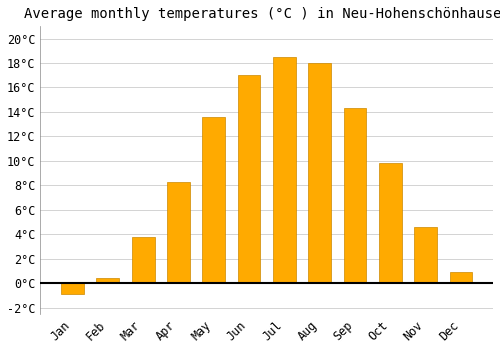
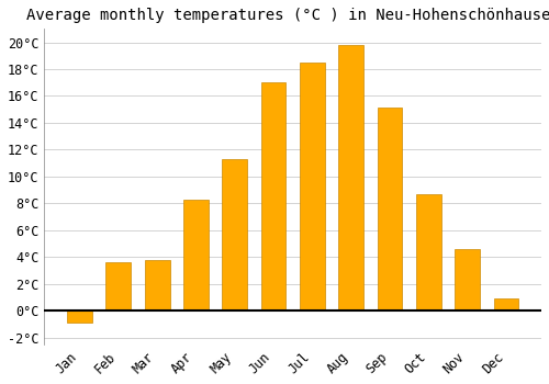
Feb: 0.4°C -> 3.6°C
May: 13.6°C -> 11.3°C
Aug: 18.0°C -> 19.8°C
Sep: 14.3°C -> 15.1°C
Oct: 9.8°C -> 8.7°C
